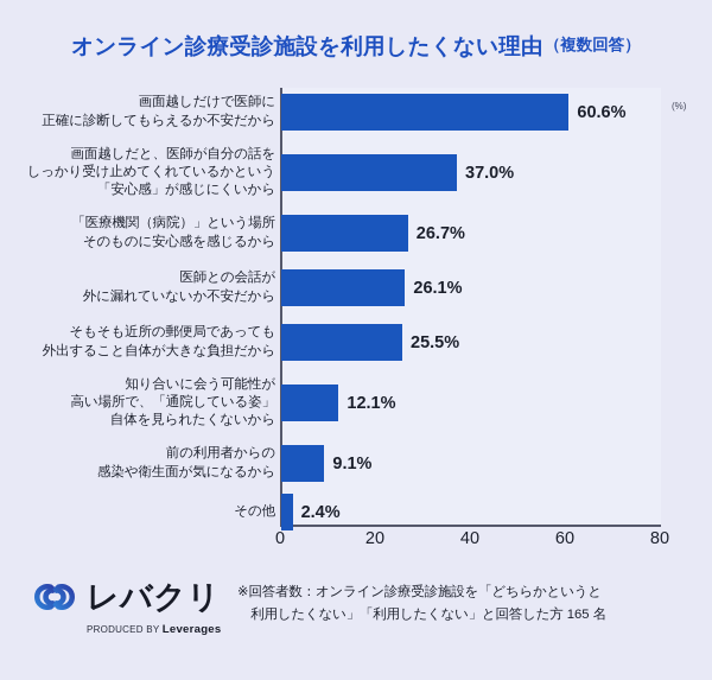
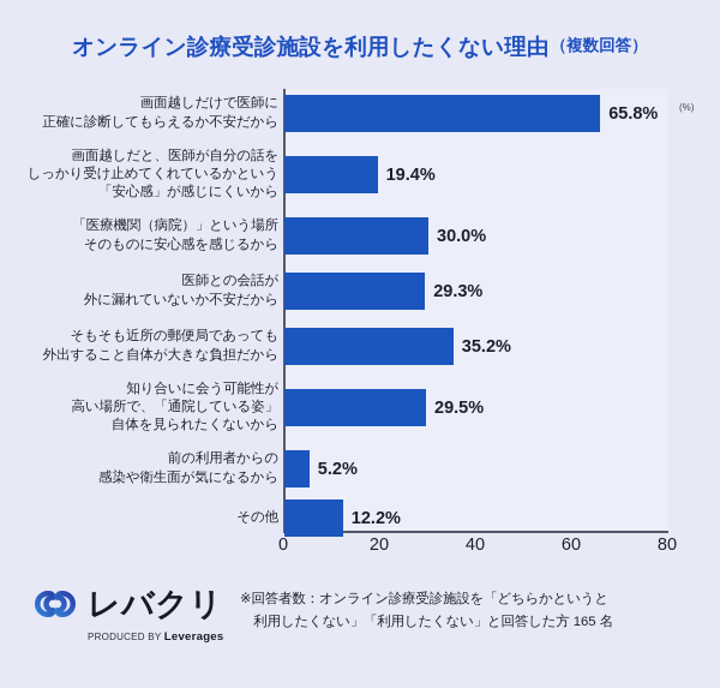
画面越しだけで医師に 正確に診断してもらえるか不安だから: 60.6% -> 65.8%
画面越しだと、医師が自分の話を しっかり受け止めてくれているかという 「安心感」が感じにくいから: 37.0% -> 19.4%
「医療機関（病院）」という場所 そのものに安心感を感じるから: 26.7% -> 30.0%
医師との会話が 外に漏れていないか不安だから: 26.1% -> 29.3%
そもそも近所の郵便局であっても 外出すること自体が大きな負担だから: 25.5% -> 35.2%
知り合いに会う可能性が 高い場所で、「通院している姿」 自体を見られたくないから: 12.1% -> 29.5%
前の利用者からの 感染や衛生面が気になるから: 9.1% -> 5.2%
その他: 2.4% -> 12.2%
